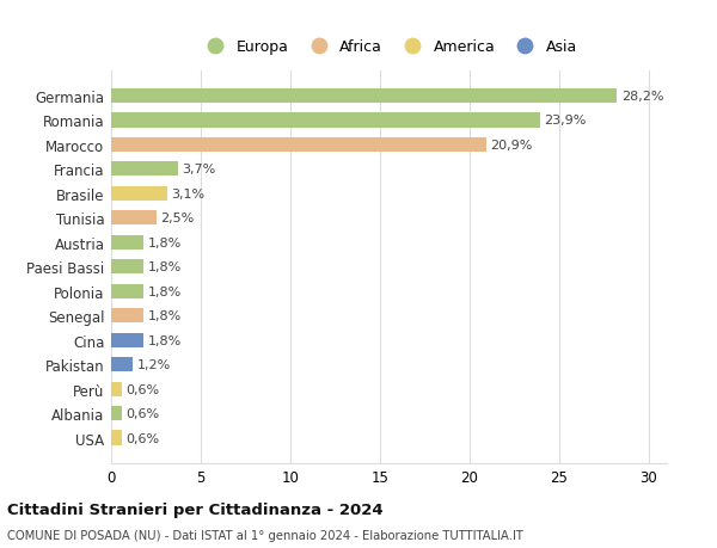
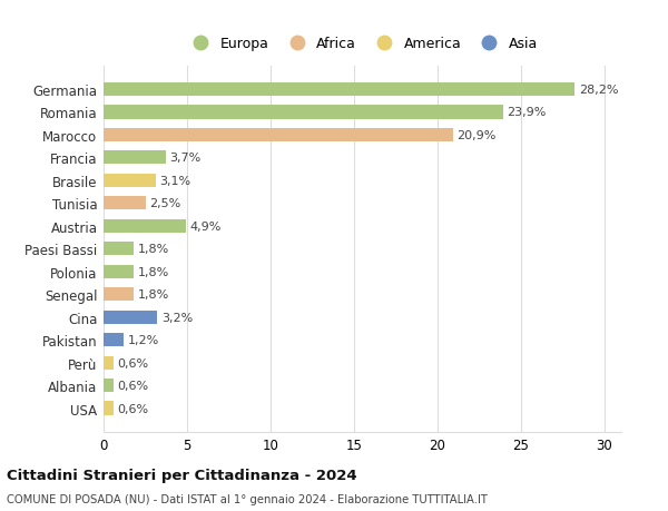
Austria: 1,8% -> 4,9%
Cina: 1,8% -> 3,2%
